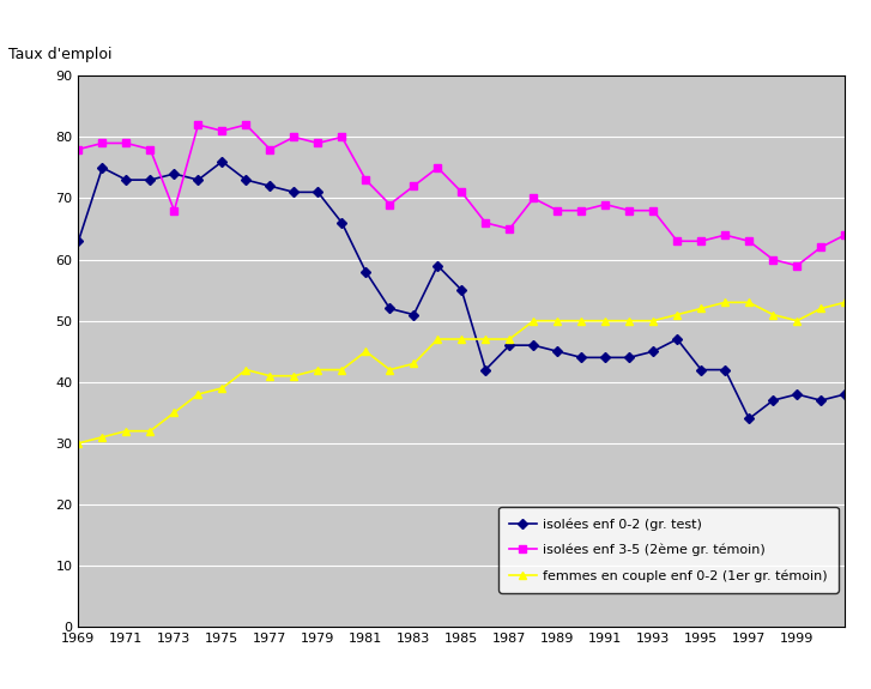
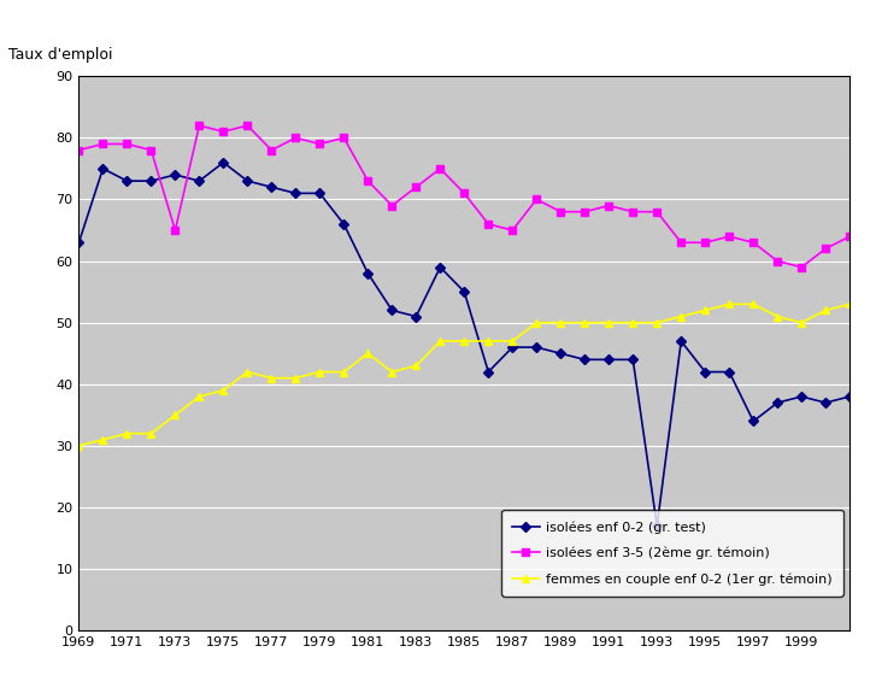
isolées enf 3-5 (2ème gr. témoin)/1973: 68 -> 65
isolées enf 0-2 (gr. test)/1993: 45 -> 17
